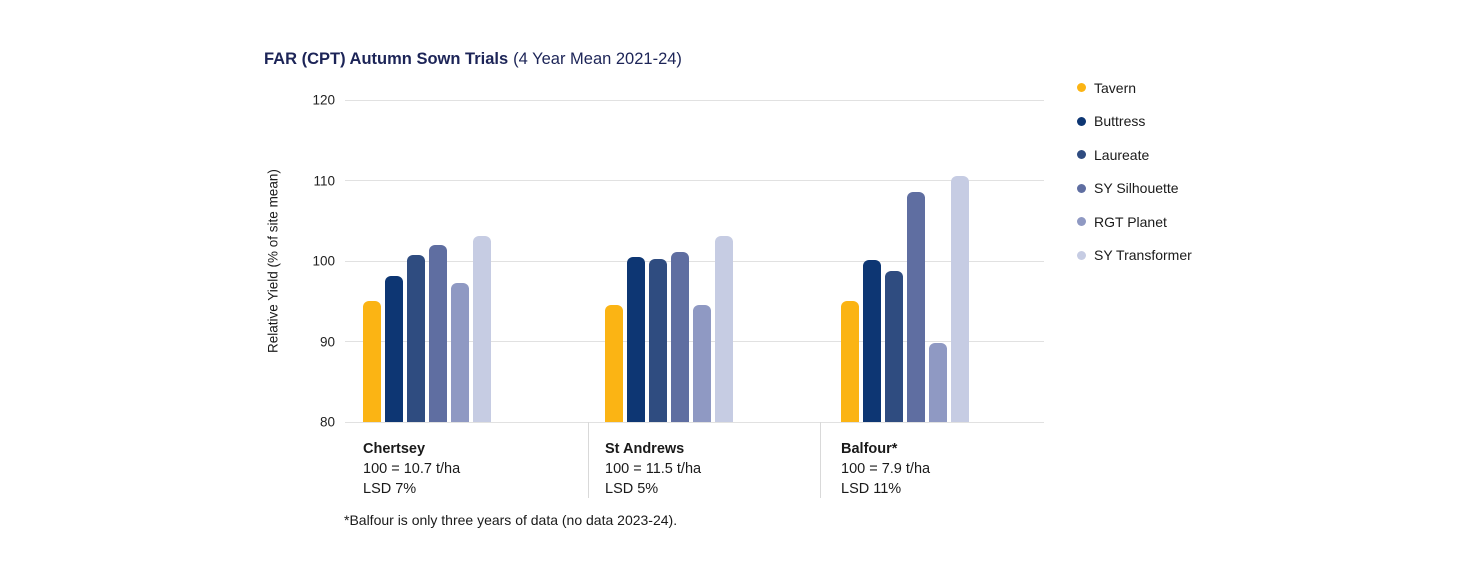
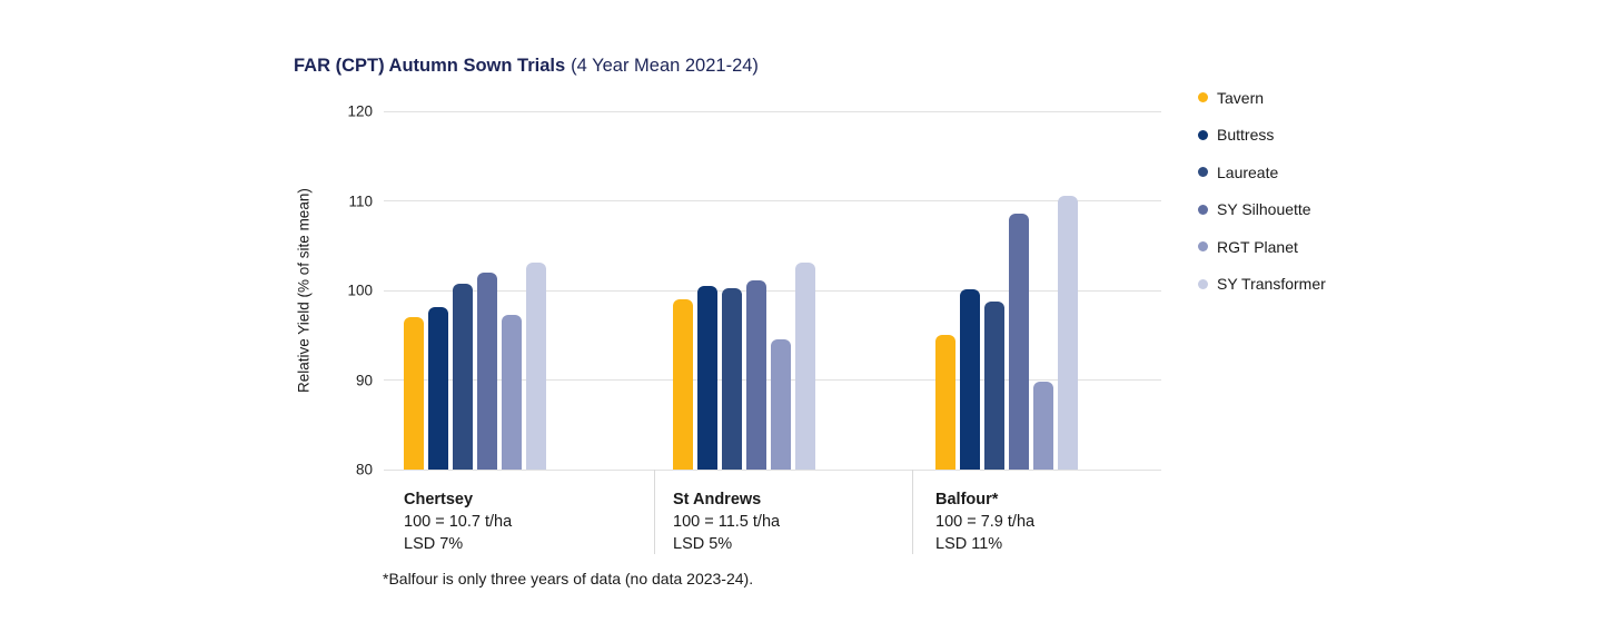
Tavern/Chertsey: 95 -> 97
Tavern/St Andrews: 94 -> 99
